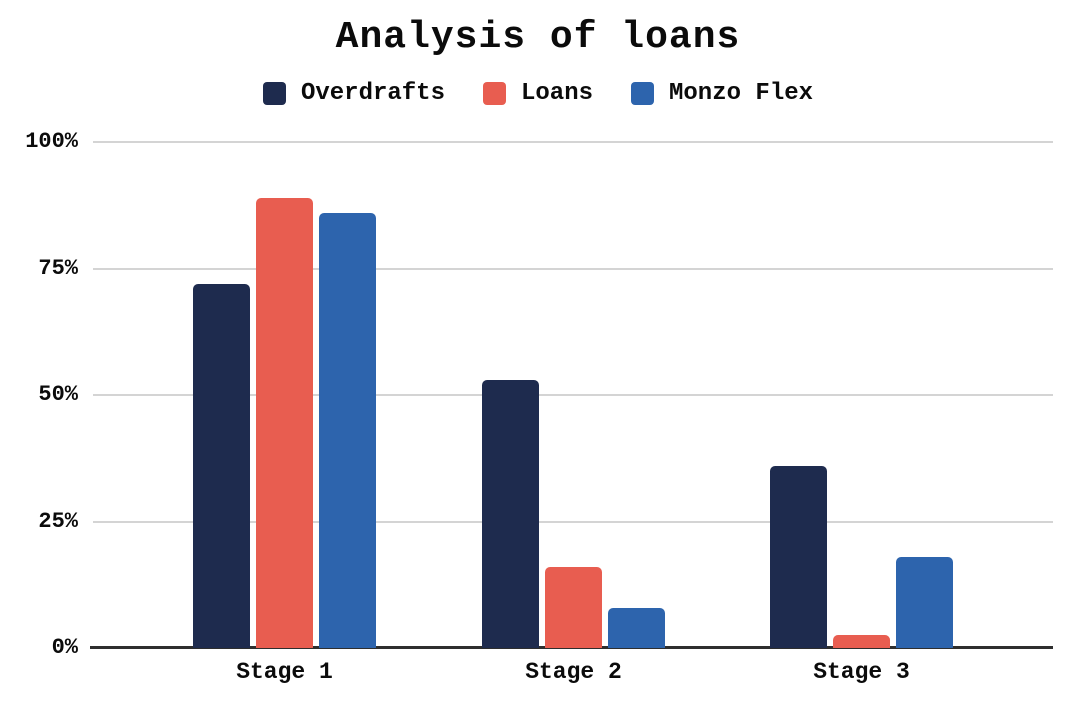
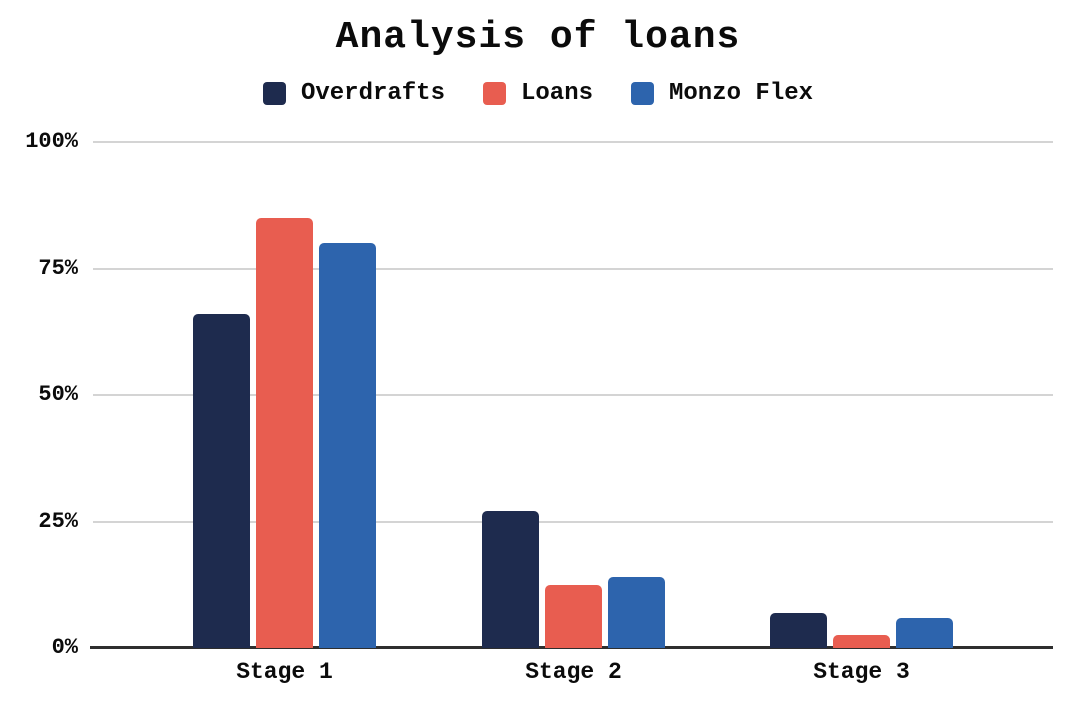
Overdrafts/Stage 1: 72% -> 66%
Loans/Stage 1: 89% -> 85%
Monzo Flex/Stage 1: 86% -> 80%
Overdrafts/Stage 2: 53% -> 27%
Loans/Stage 2: 16% -> 12%
Monzo Flex/Stage 2: 8% -> 14%
Overdrafts/Stage 3: 36% -> 7%
Monzo Flex/Stage 3: 18% -> 6%
